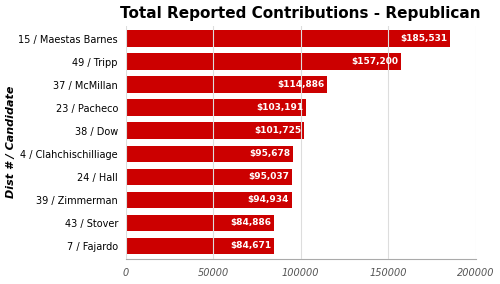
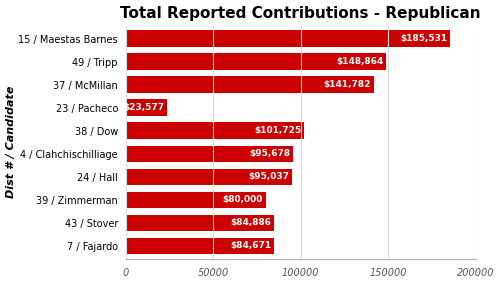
49 / Tripp: $157,200 -> $148,864
37 / McMillan: $114,886 -> $141,782
23 / Pacheco: $103,191 -> $23,577
39 / Zimmerman: $94,934 -> $80,000
